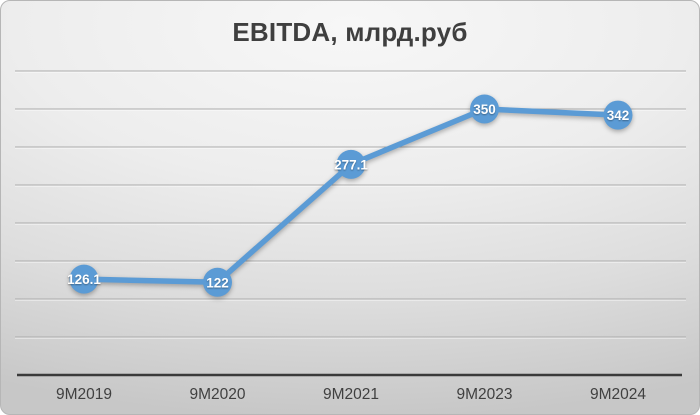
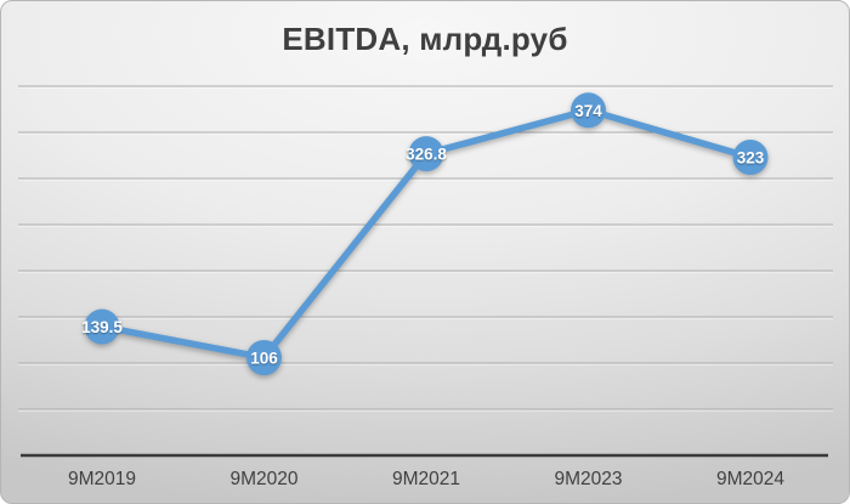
9M2019: 126.1 -> 139.5
9M2020: 122 -> 106
9M2021: 277.1 -> 326.8
9M2023: 350 -> 374
9M2024: 342 -> 323
